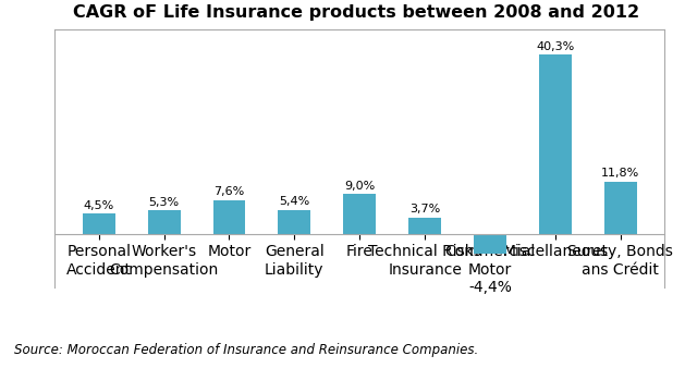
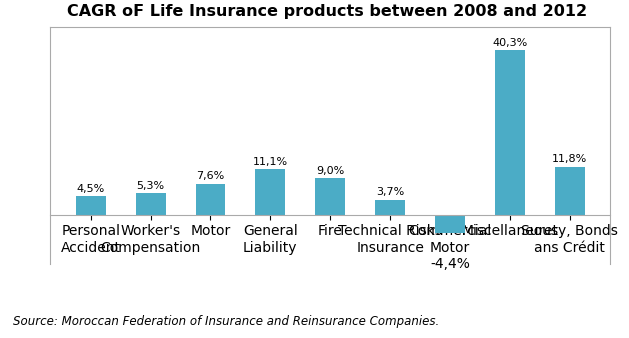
General Liability: 5,4% -> 11,1%
